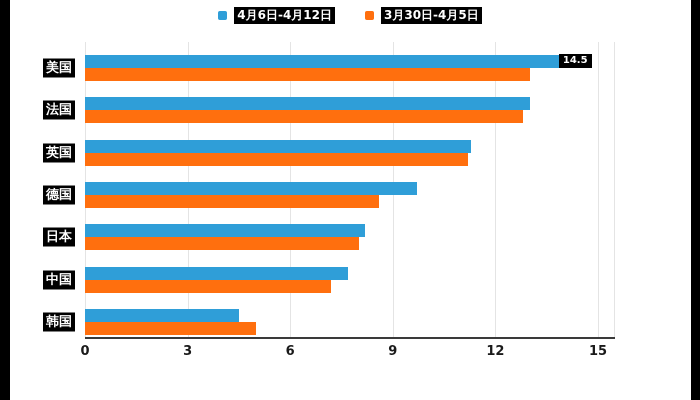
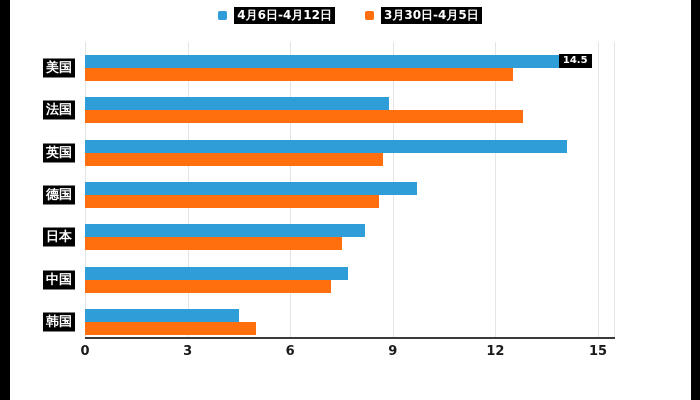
3月30日-4月5日/美国: 13.0 -> 12.5
4月6日-4月12日/法国: 13.0 -> 8.9
4月6日-4月12日/英国: 11.3 -> 14.1
3月30日-4月5日/英国: 11.2 -> 8.7
3月30日-4月5日/日本: 8.0 -> 7.5
